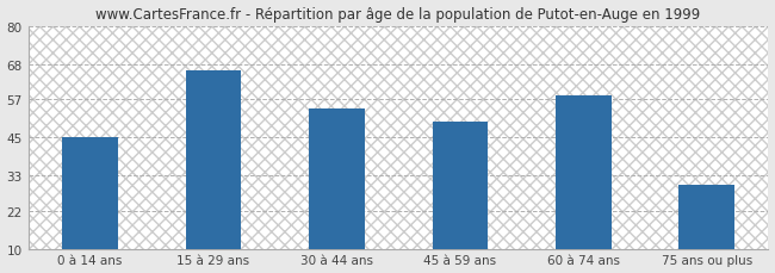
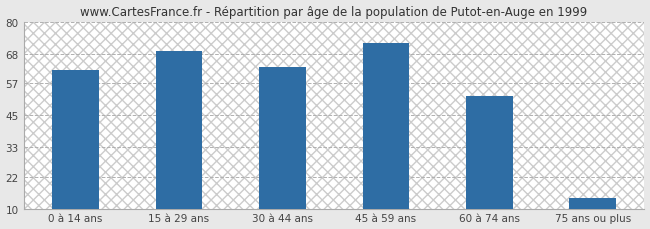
0 à 14 ans: 45 -> 62
15 à 29 ans: 66 -> 69
30 à 44 ans: 54 -> 63
45 à 59 ans: 50 -> 72
60 à 74 ans: 58 -> 52
75 ans ou plus: 30 -> 14
